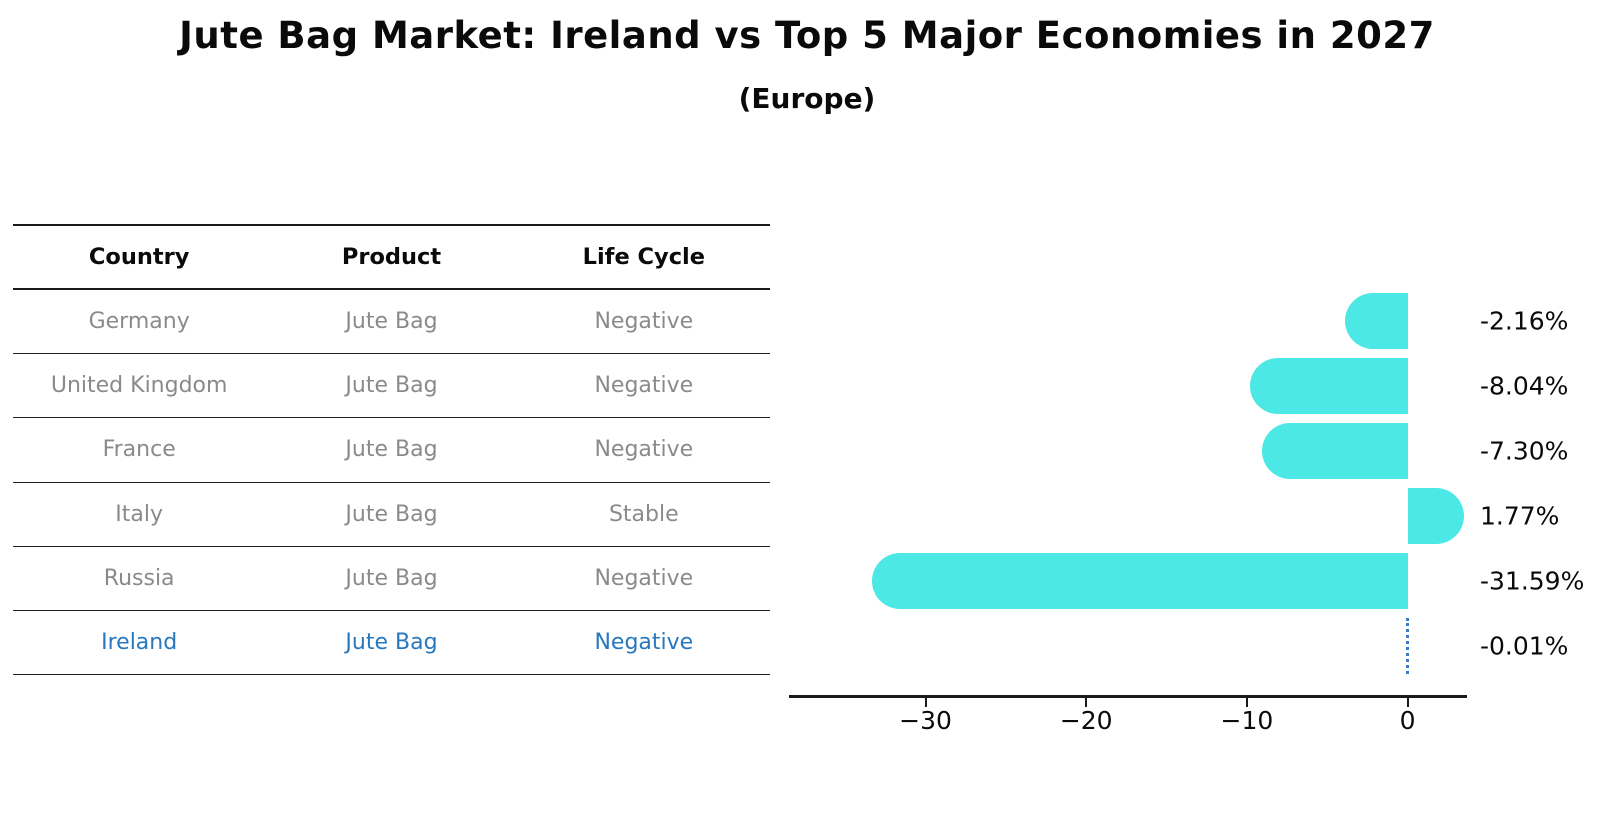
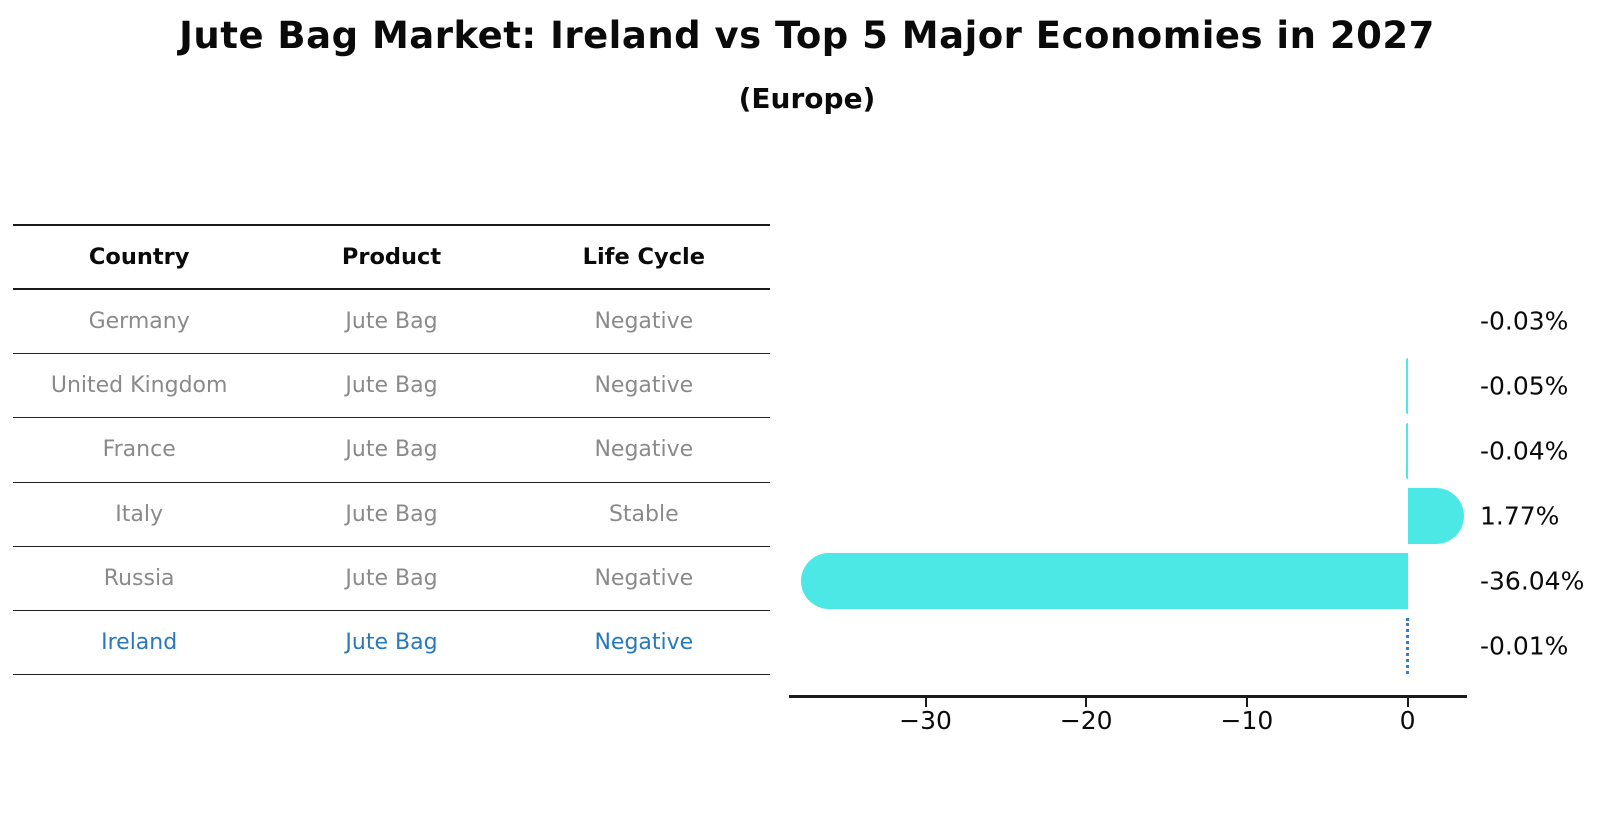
Germany: -2.16% -> -0.03%
United Kingdom: -8.04% -> -0.05%
France: -7.30% -> -0.04%
Russia: -31.59% -> -36.04%
